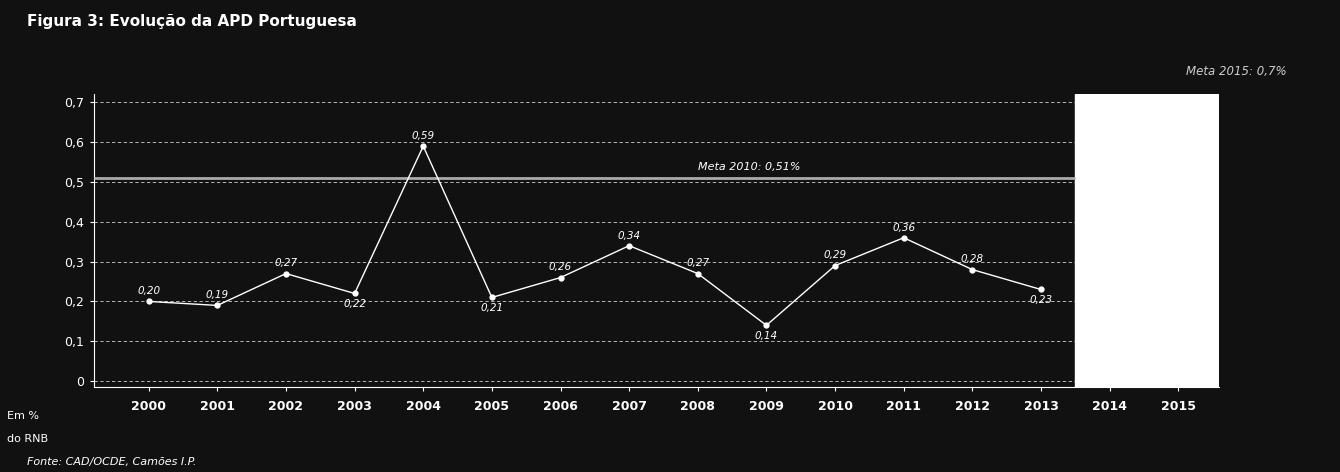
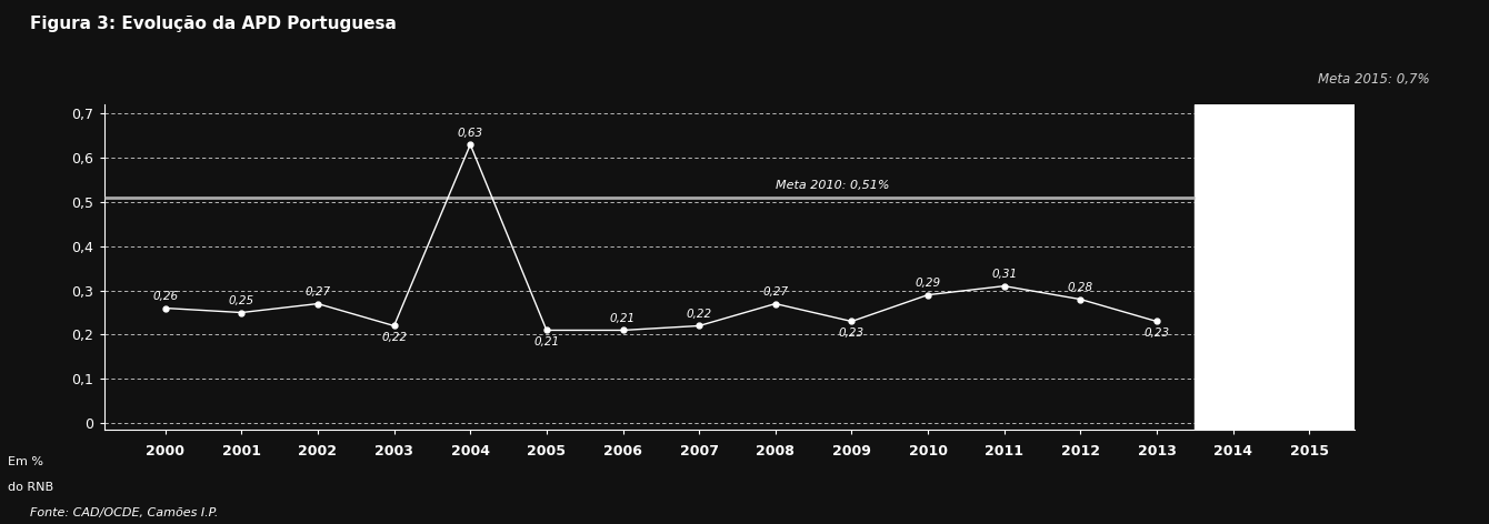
2000: 0,20 -> 0,26
2001: 0,19 -> 0,25
2004: 0,59 -> 0,63
2006: 0,26 -> 0,21
2007: 0,34 -> 0,22
2009: 0,14 -> 0,23
2011: 0,36 -> 0,31
